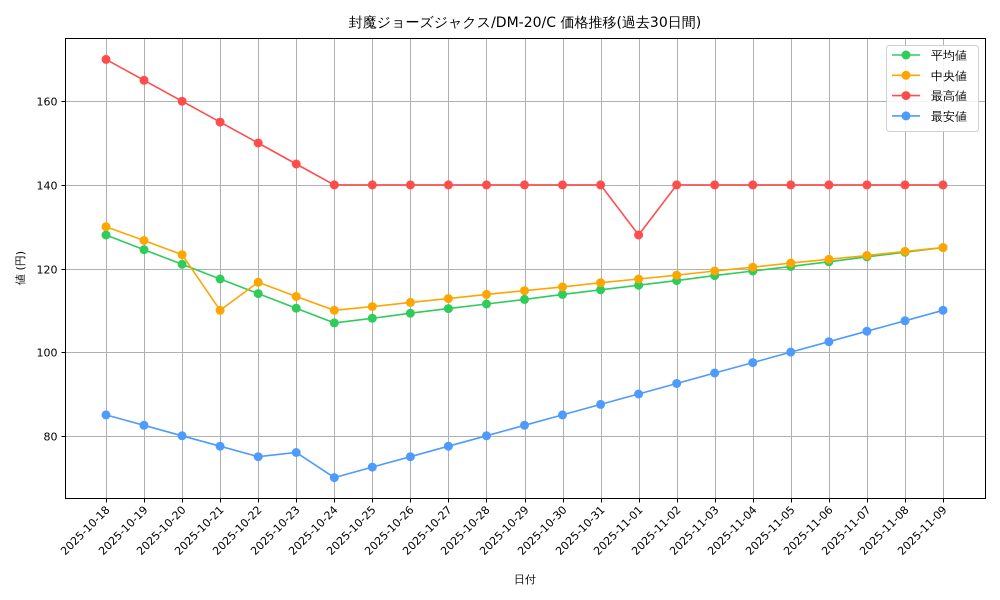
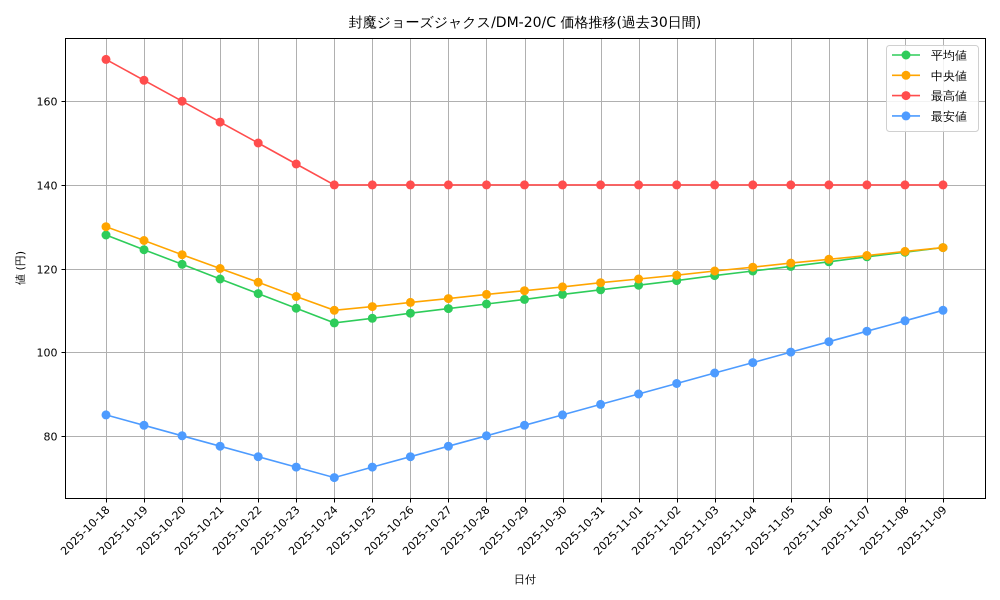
中央値/2025-10-21: 110 -> 120
最安値/2025-10-23: 76 -> 72
最高値/2025-11-01: 128 -> 140
